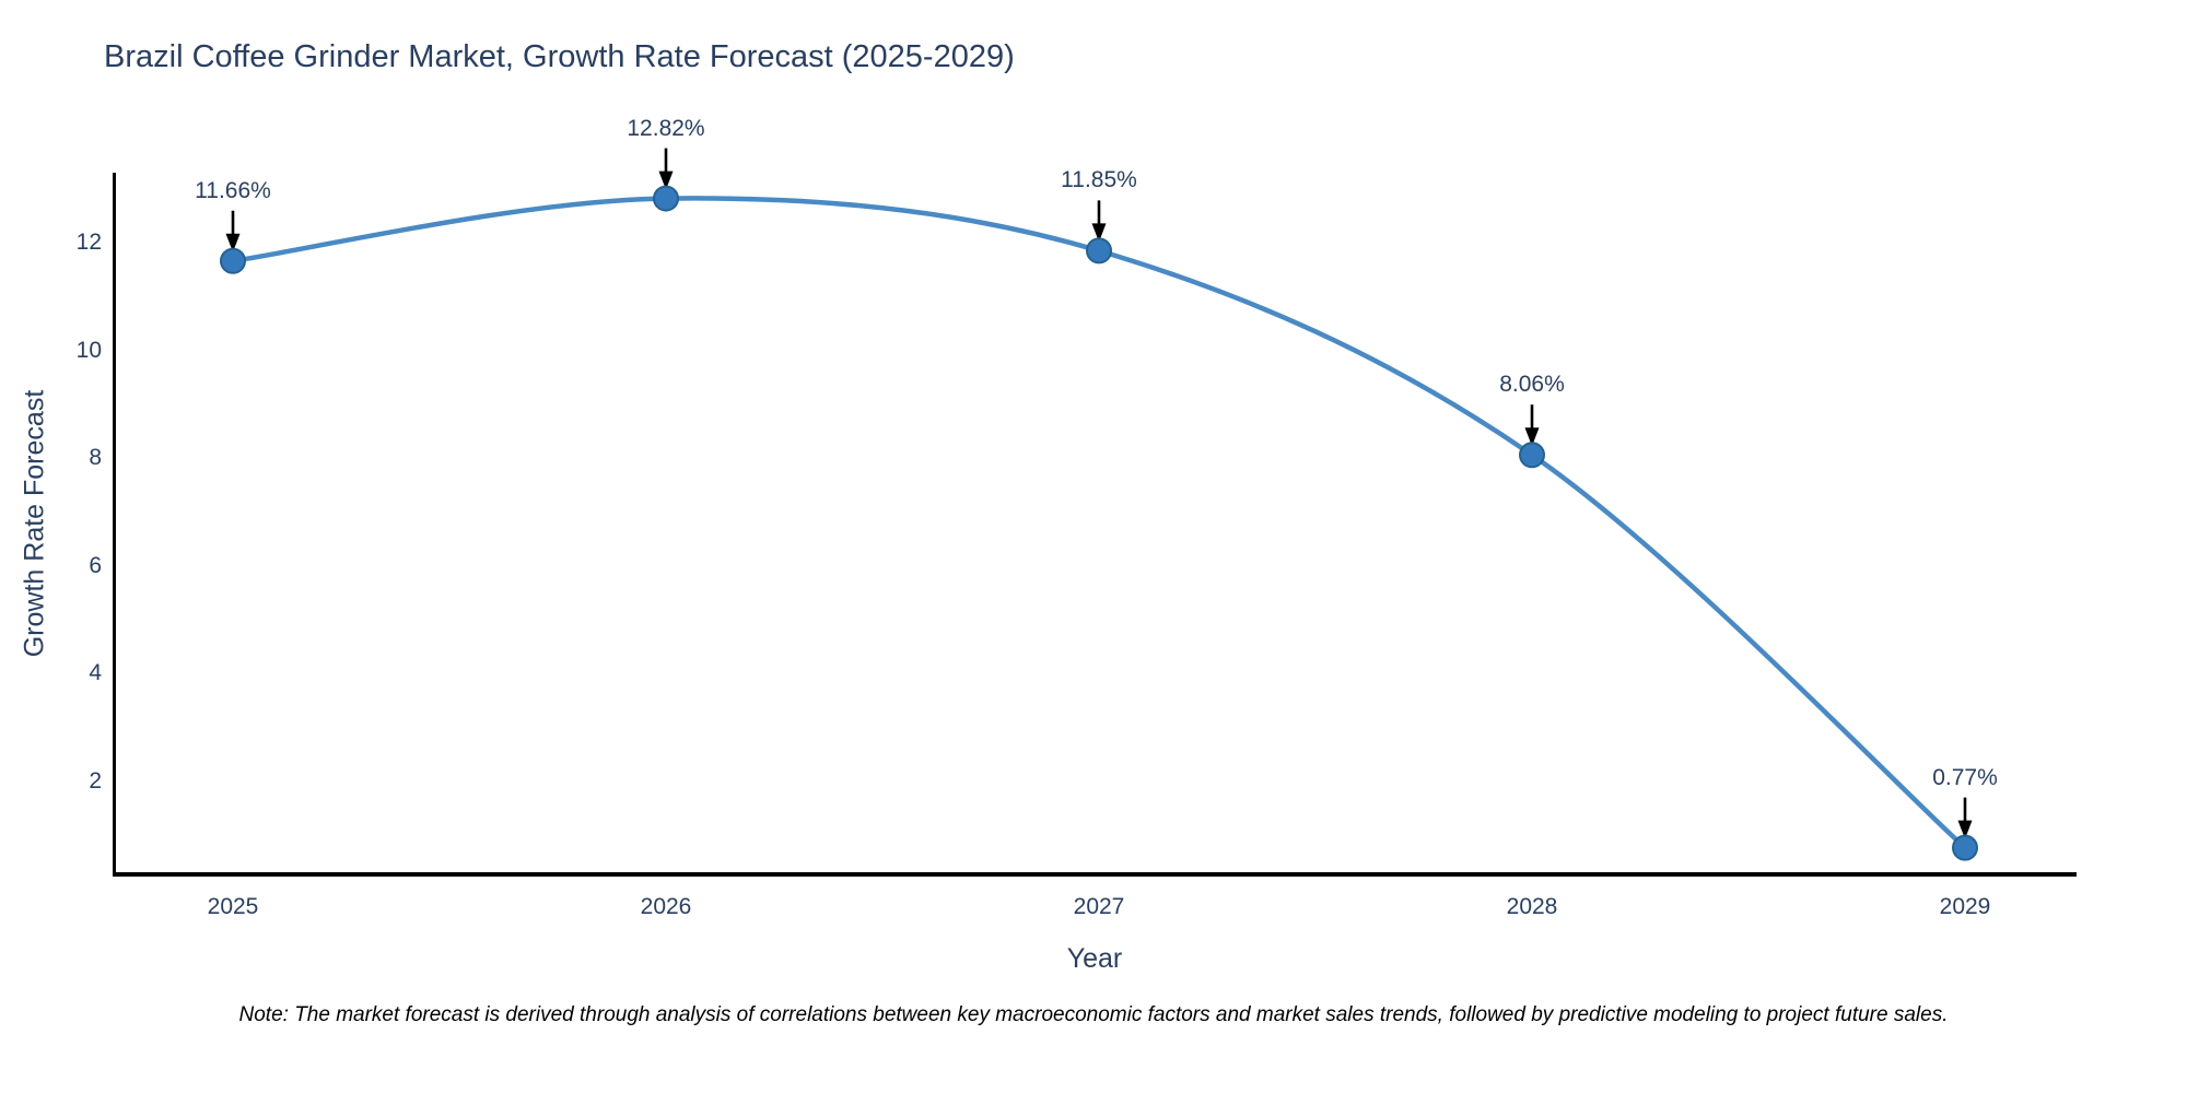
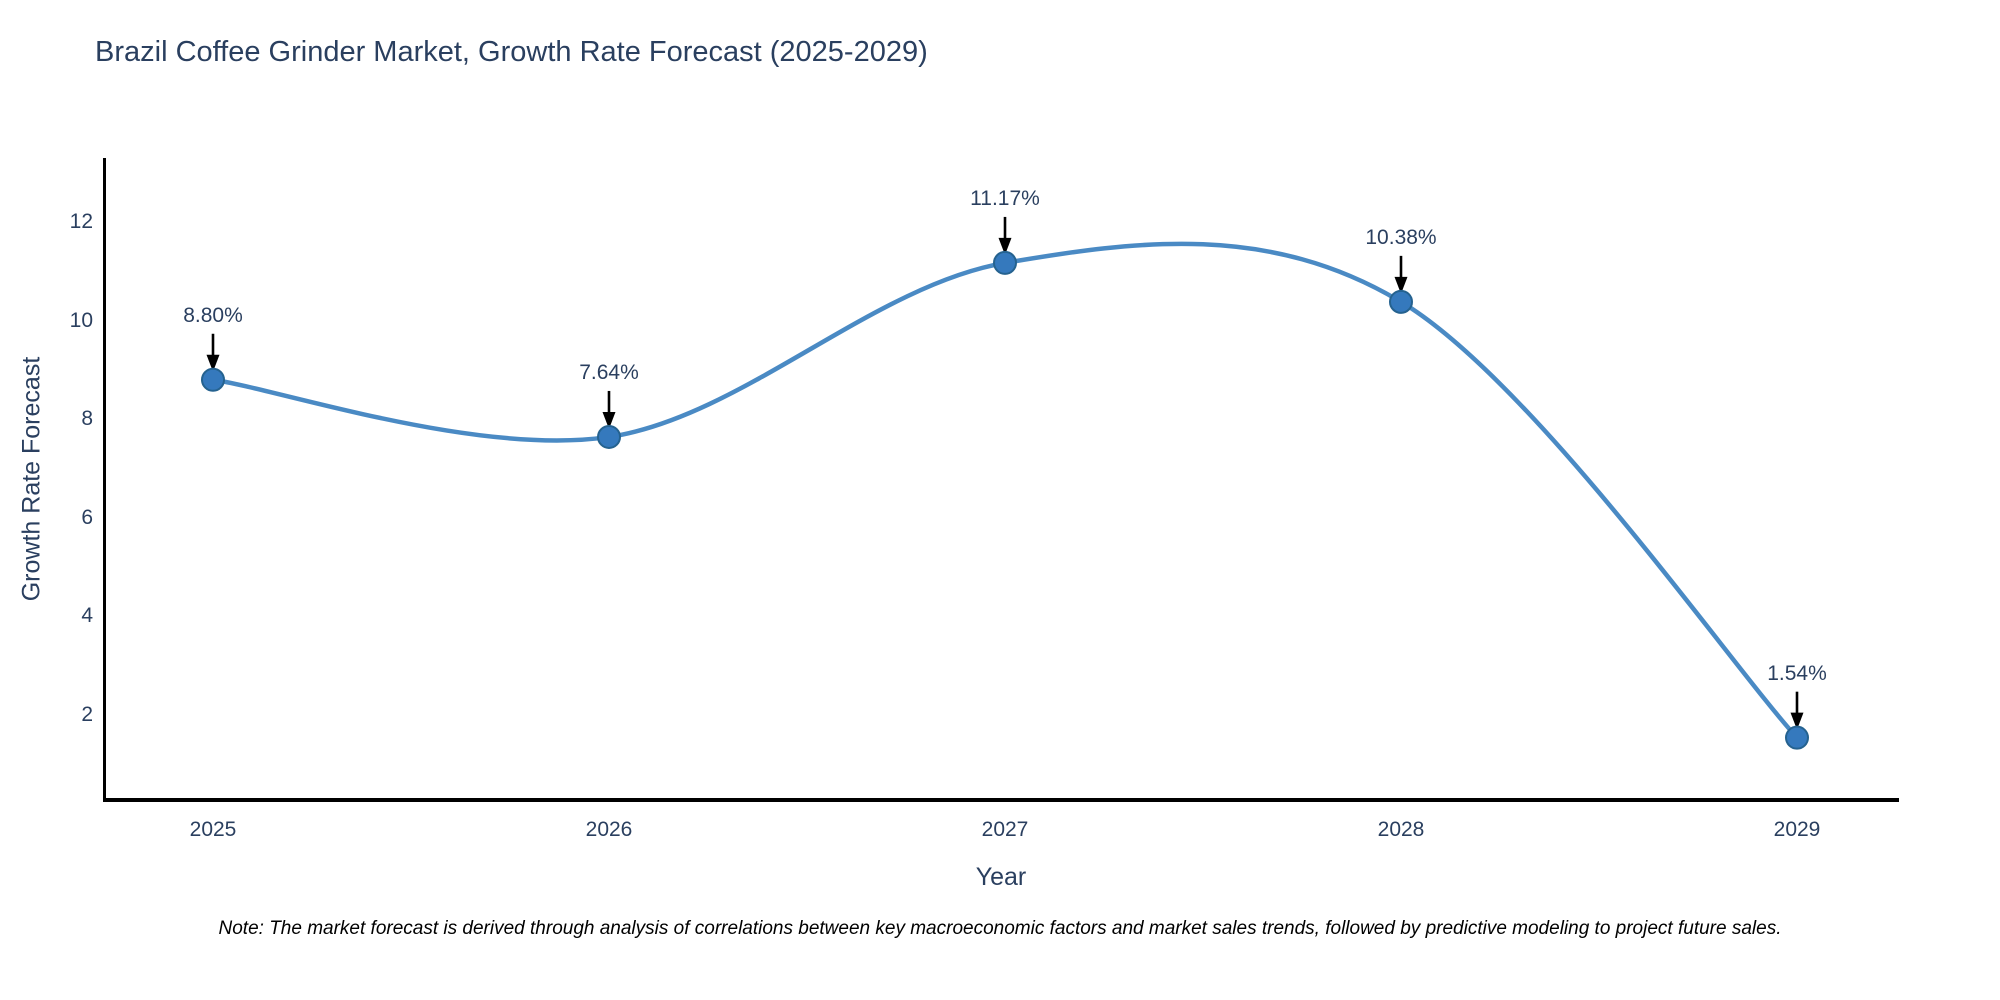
2025: 11.66% -> 8.80%
2026: 12.82% -> 7.64%
2027: 11.85% -> 11.17%
2028: 8.06% -> 10.38%
2029: 0.77% -> 1.54%
